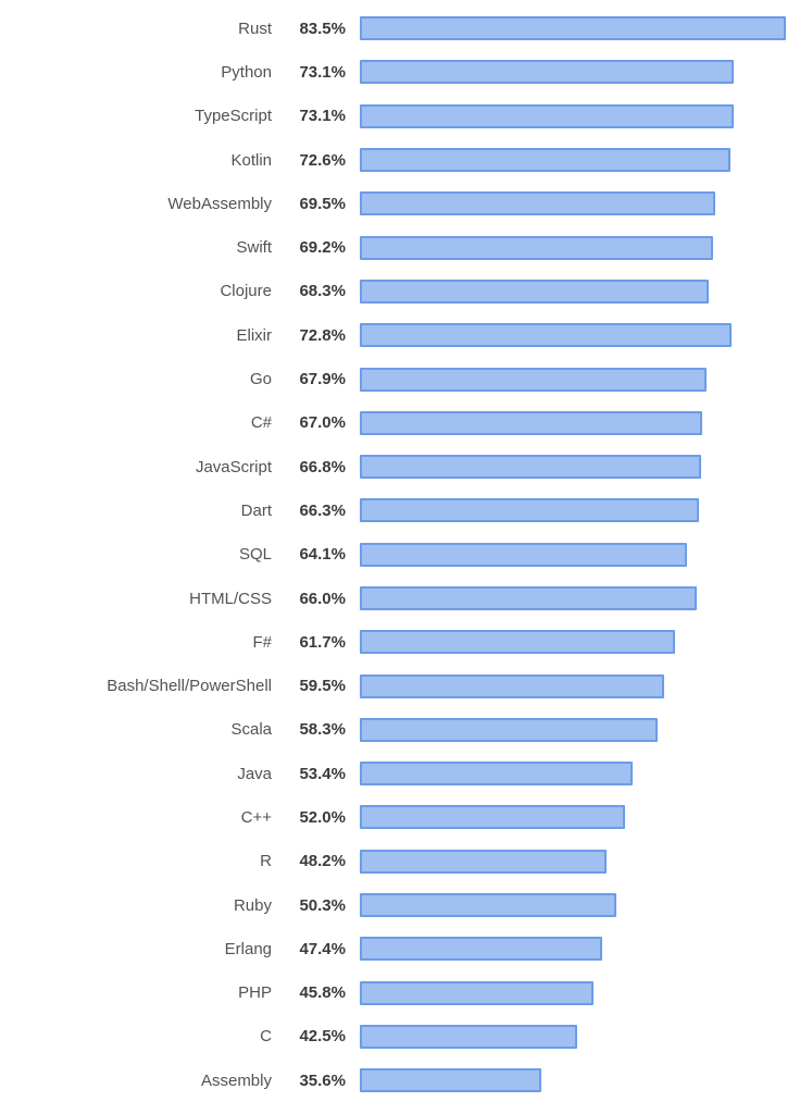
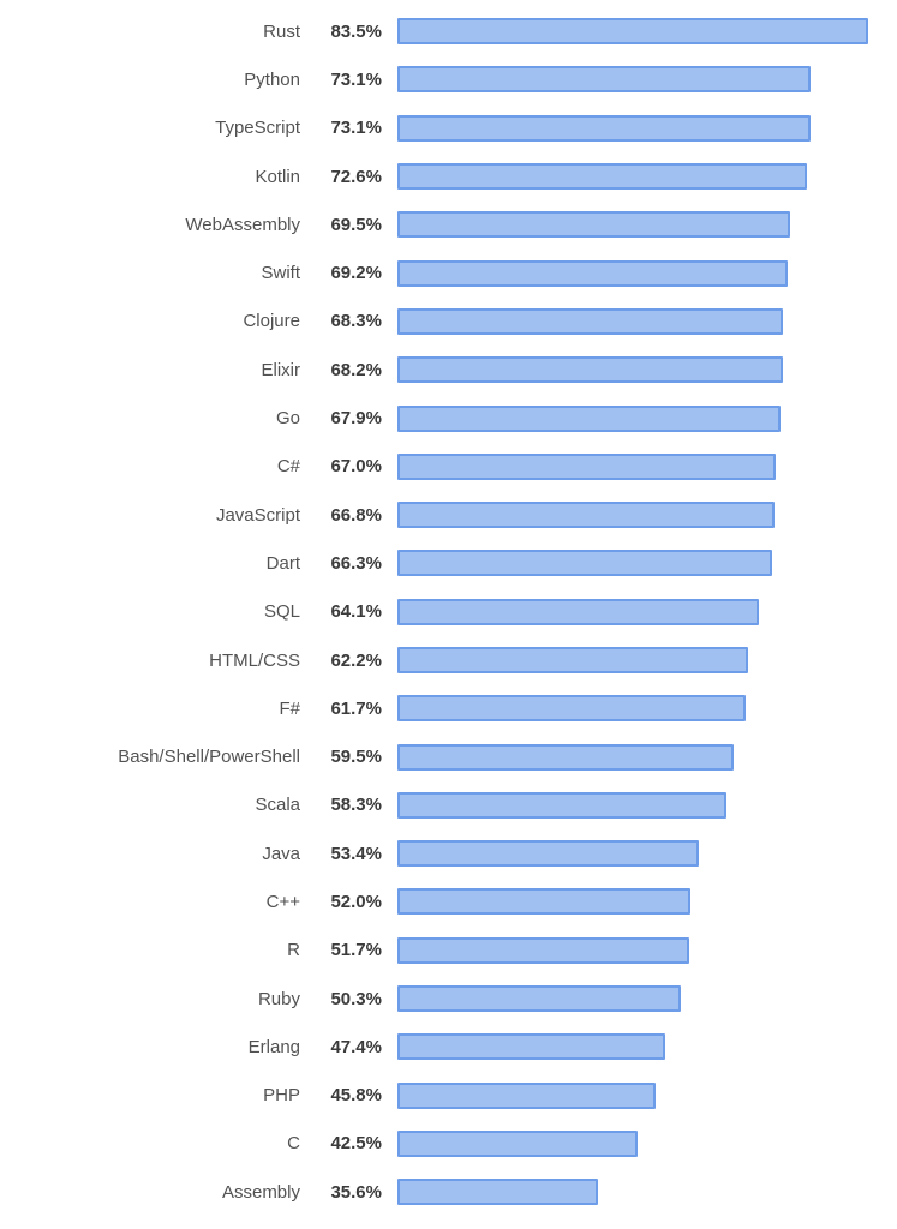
Elixir: 72.8% -> 68.2%
HTML/CSS: 66.0% -> 62.2%
R: 48.2% -> 51.7%
